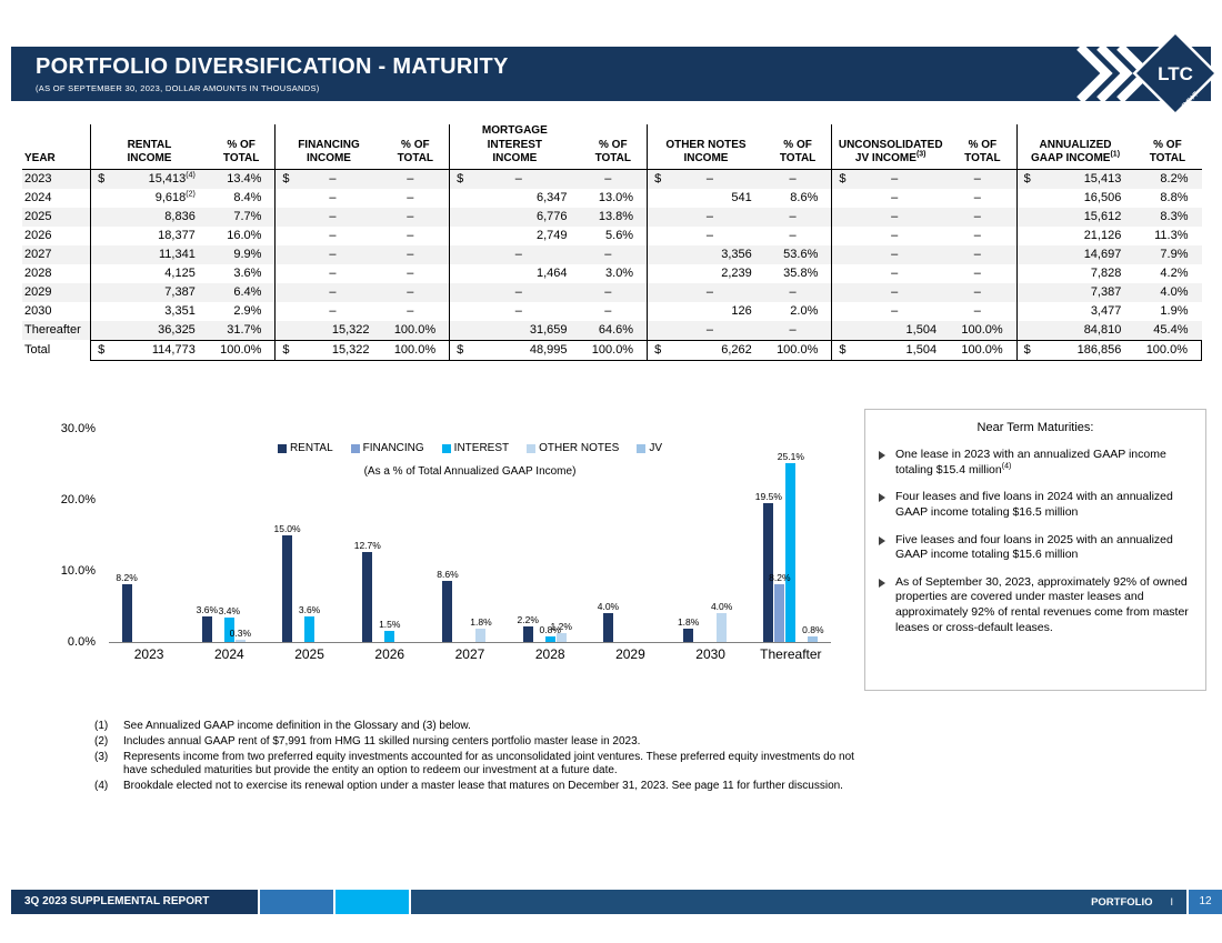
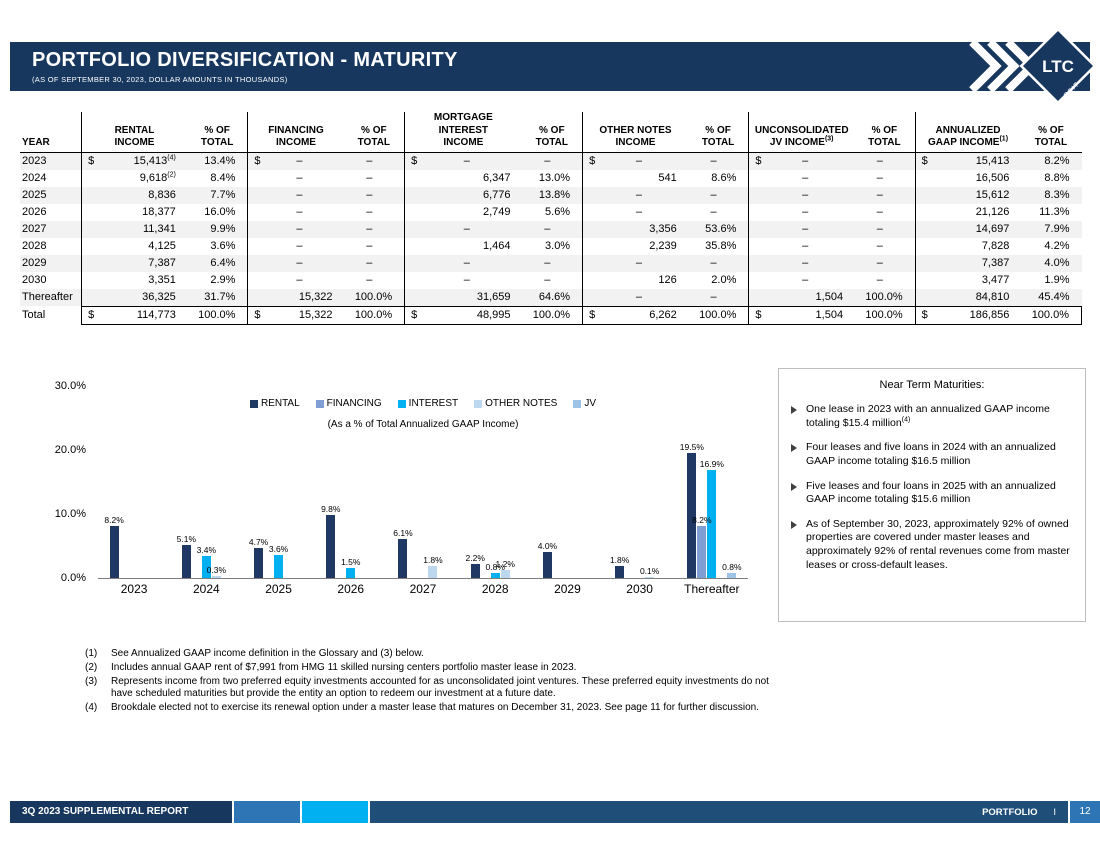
RENTAL/2024: 3.6% -> 5.1%
RENTAL/2025: 15.0% -> 4.7%
RENTAL/2026: 12.7% -> 9.8%
RENTAL/2027: 8.6% -> 6.1%
OTHER NOTES/2030: 4.0% -> 0.1%
INTEREST/Thereafter: 25.1% -> 16.9%
